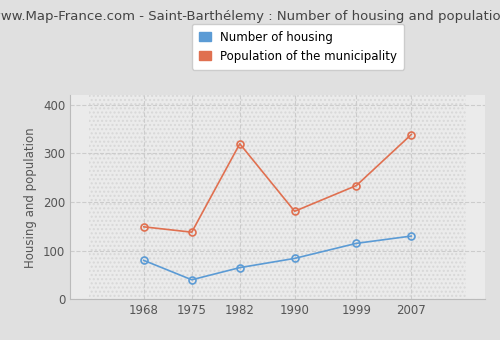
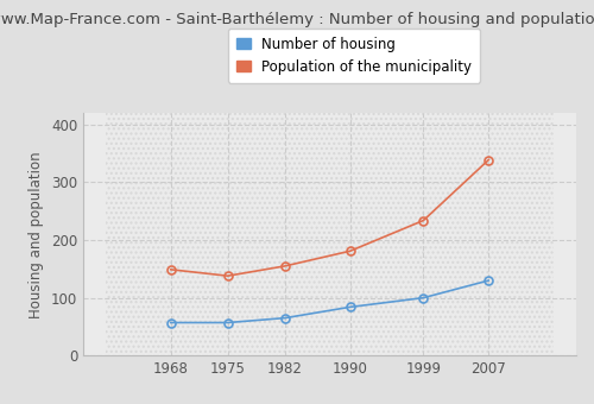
Number of housing/1968: 80 -> 57
Number of housing/1975: 40 -> 57
Population of the municipality/1982: 320 -> 155
Number of housing/1999: 115 -> 100
